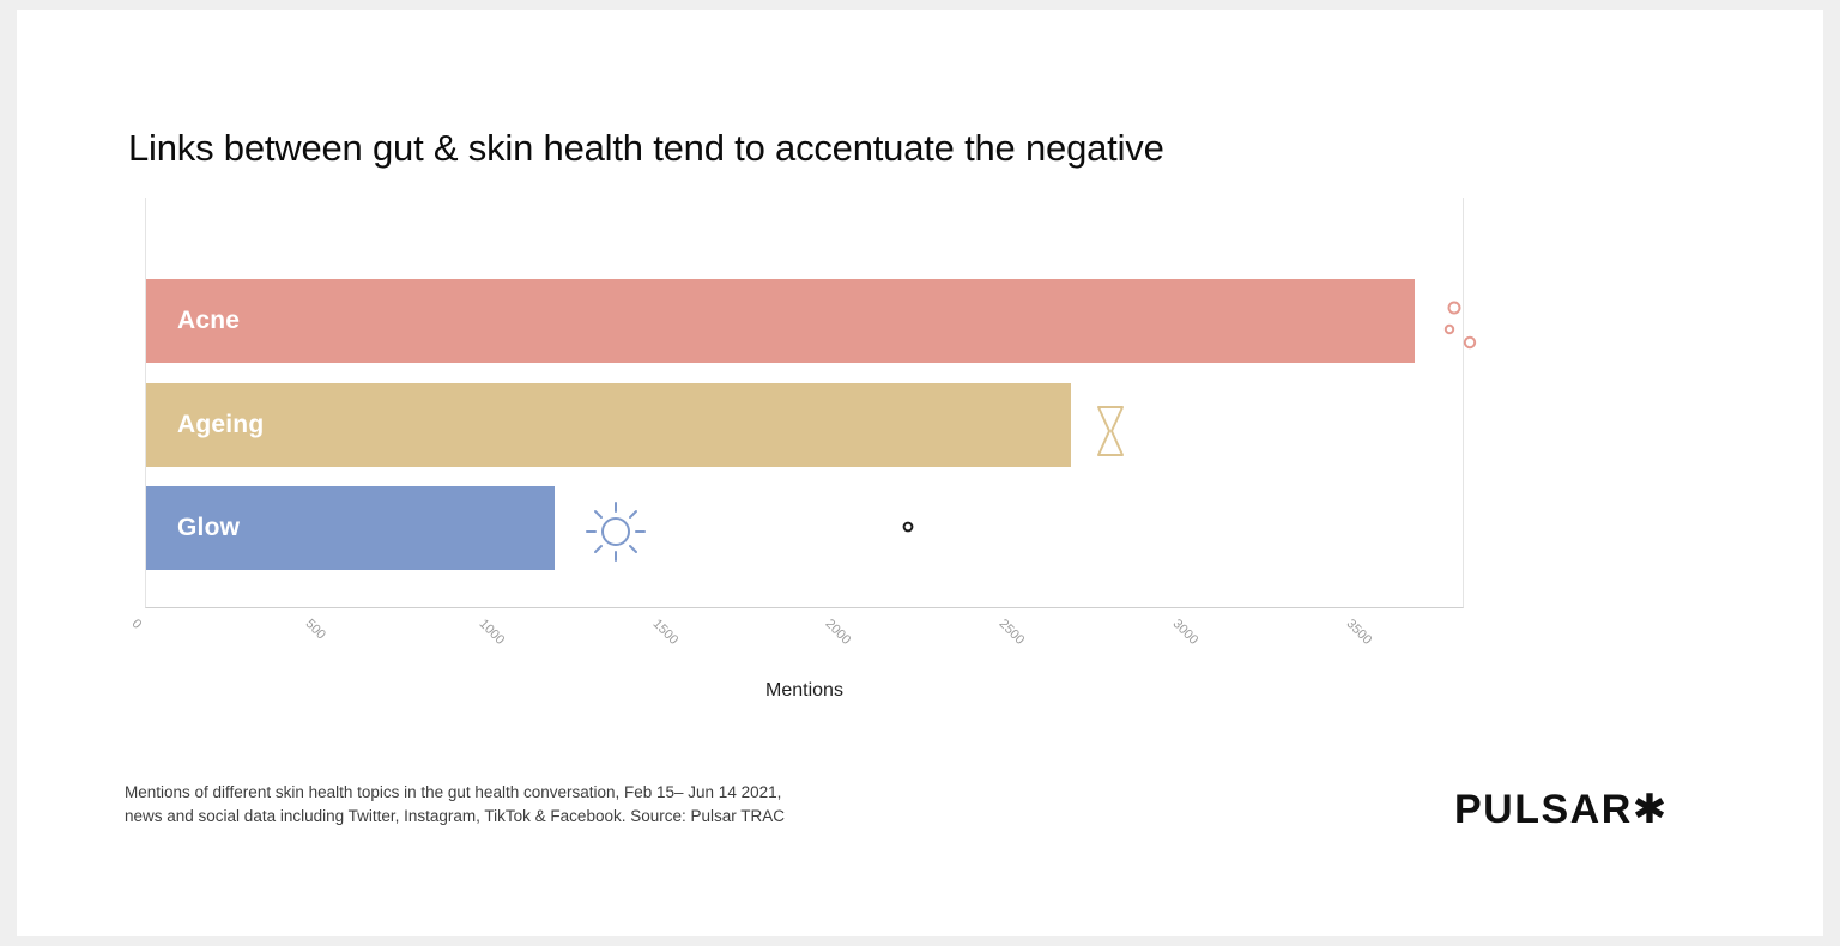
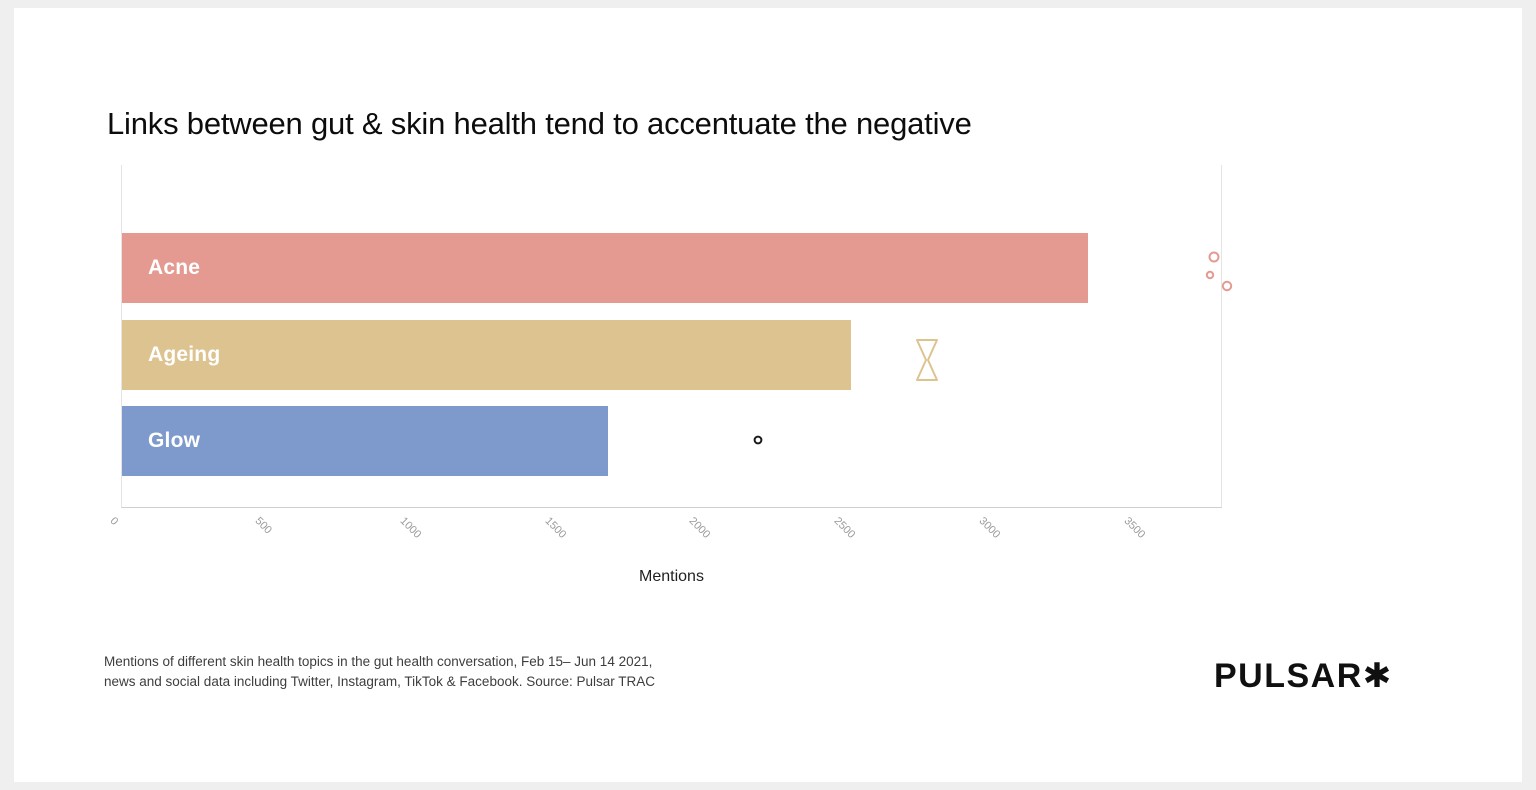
Acne: 3660 -> 3340
Ageing: 2670 -> 2520
Glow: 1180 -> 1680
